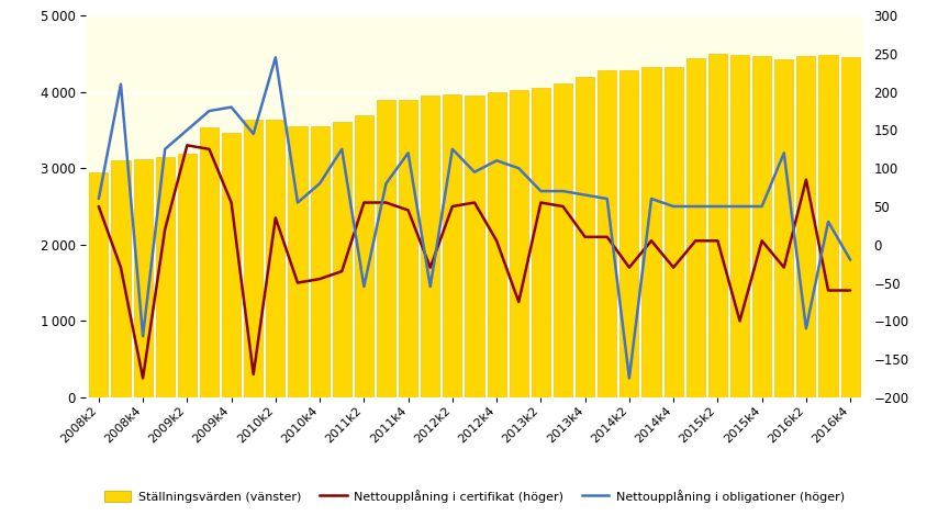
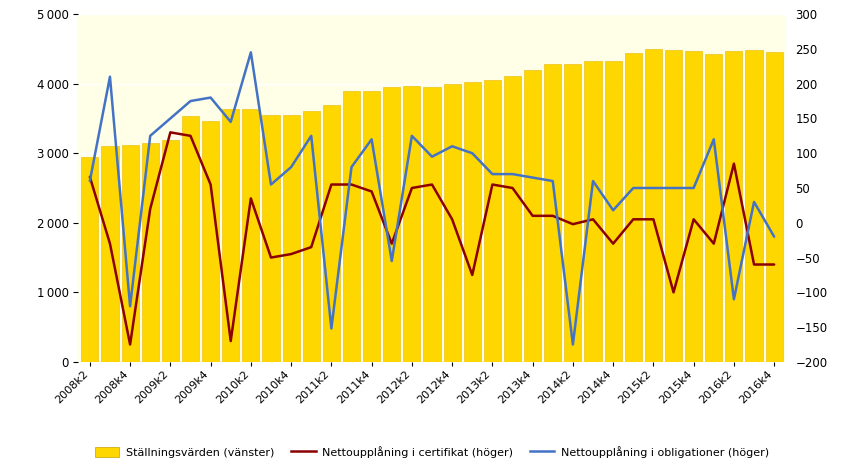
Nettoupplåning i certifikat (höger)/2008k2: 50 -> 66
Nettoupplåning i obligationer (höger)/2011k2: -55 -> -152
Nettoupplåning i certifikat (höger)/2014k2: -30 -> -2
Nettoupplåning i obligationer (höger)/2014k4: 50 -> 18
